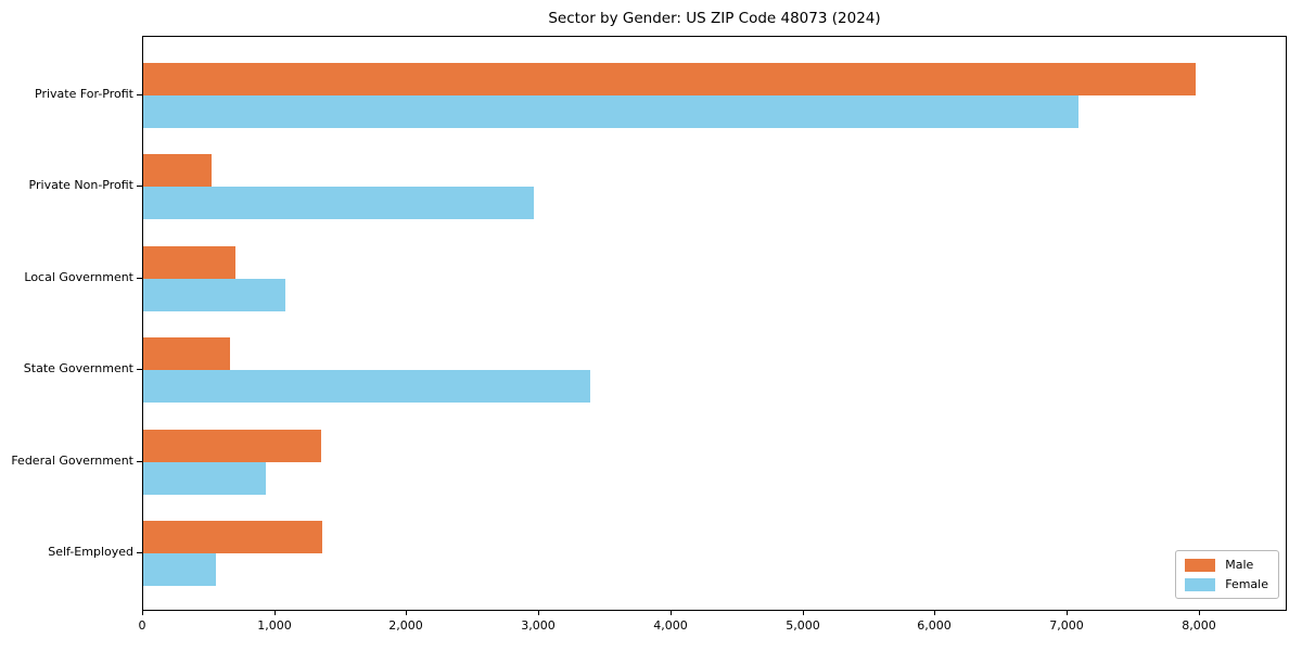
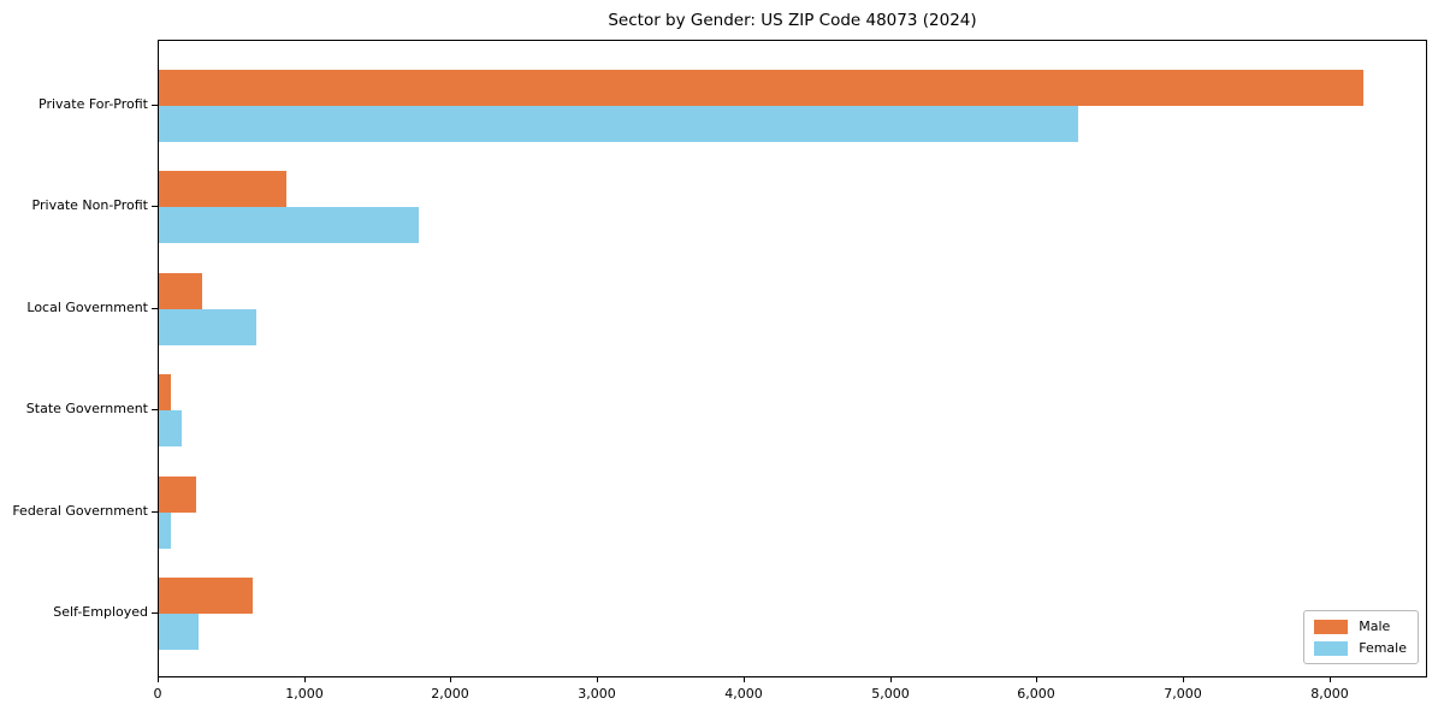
Male/Private For-Profit: 7980 -> 8240
Female/Private For-Profit: 7090 -> 6290
Male/Private Non-Profit: 520 -> 870
Female/Private Non-Profit: 2960 -> 1780
Male/Local Government: 700 -> 300
Female/Local Government: 1080 -> 670
Male/State Government: 660 -> 80
Female/State Government: 3390 -> 160
Male/Federal Government: 1350 -> 260
Female/Federal Government: 930 -> 80
Male/Self-Employed: 1360 -> 640
Female/Self-Employed: 550 -> 280
